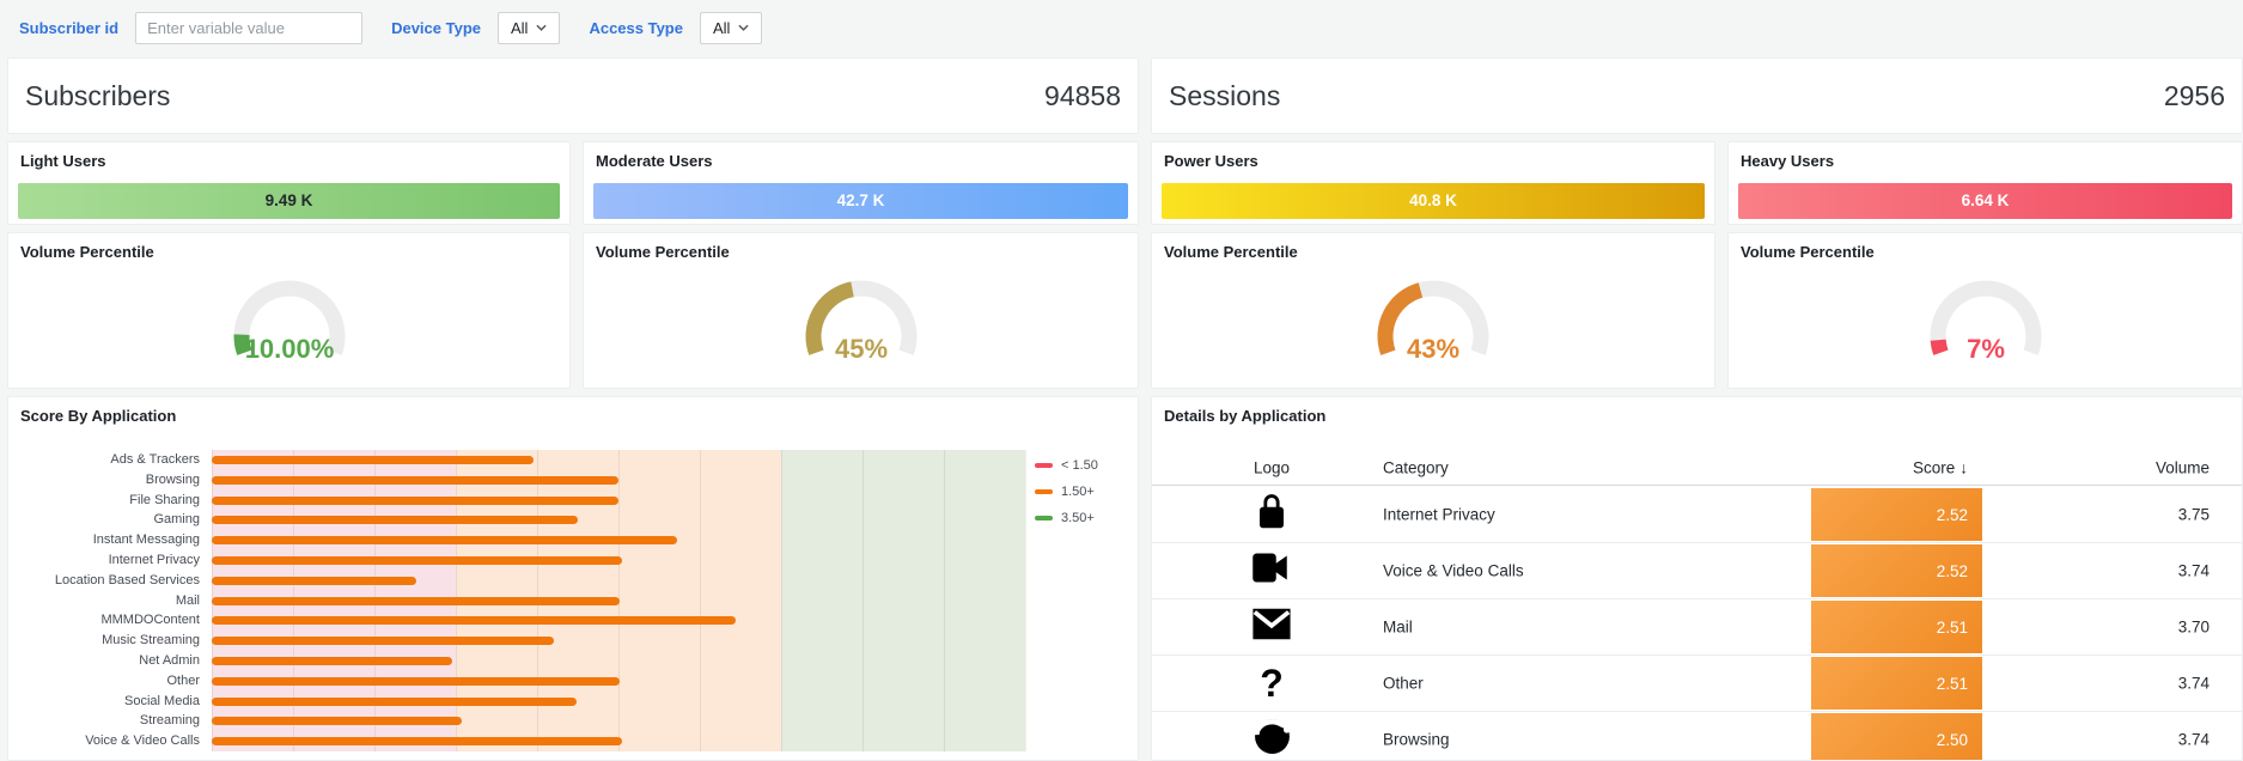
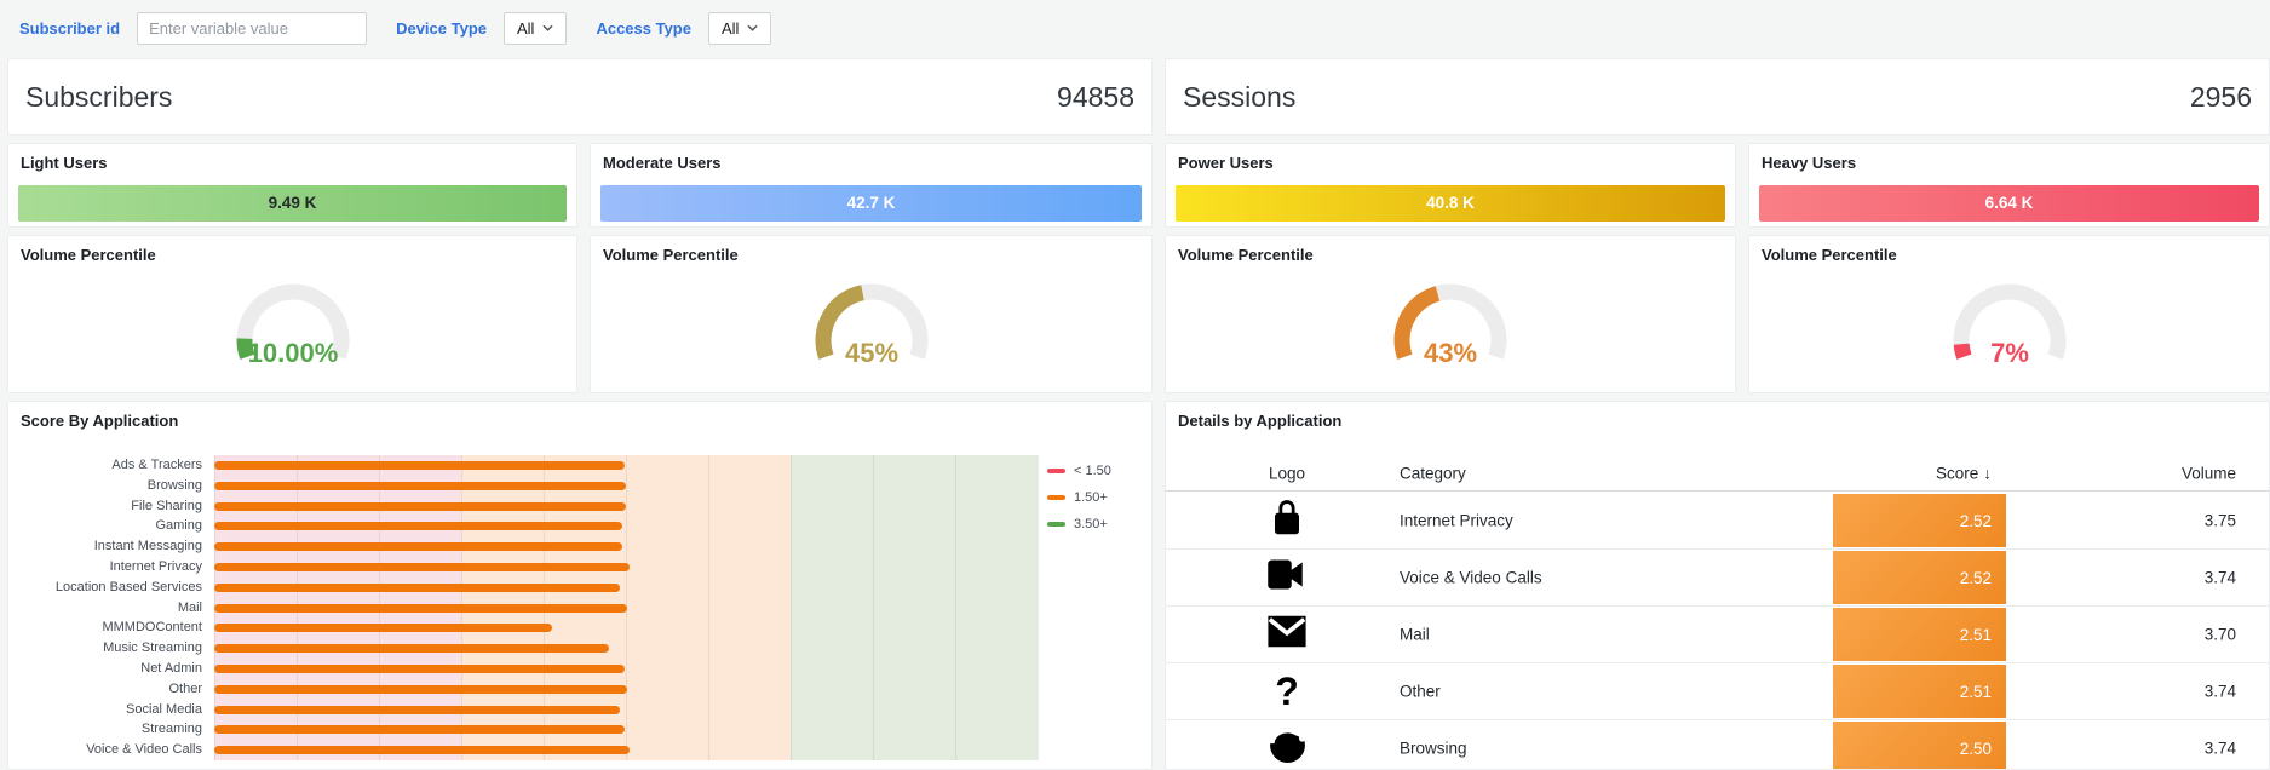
Ads & Trackers: 1.98 -> 2.49
Gaming: 2.25 -> 2.48
Instant Messaging: 2.86 -> 2.48
Location Based Services: 1.26 -> 2.46
MMMDOContent: 3.22 -> 2.05
Music Streaming: 2.10 -> 2.40
Net Admin: 1.48 -> 2.49
Social Media: 2.24 -> 2.46
Streaming: 1.54 -> 2.49
